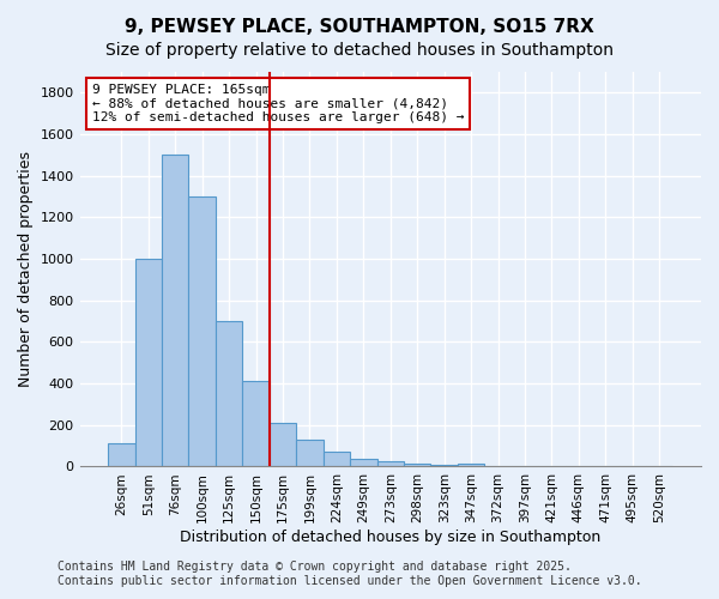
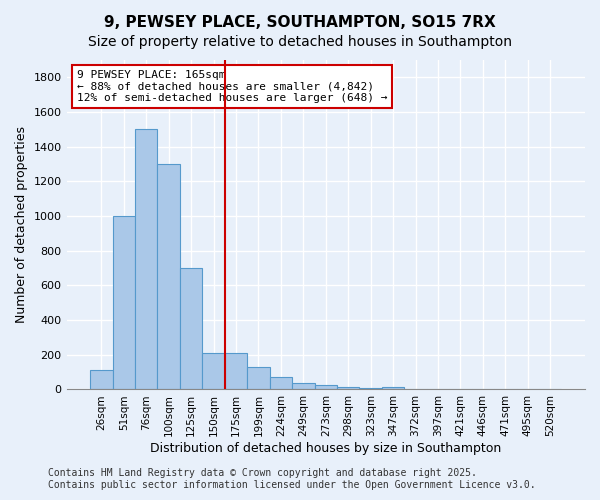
150sqm: 410 -> 210
